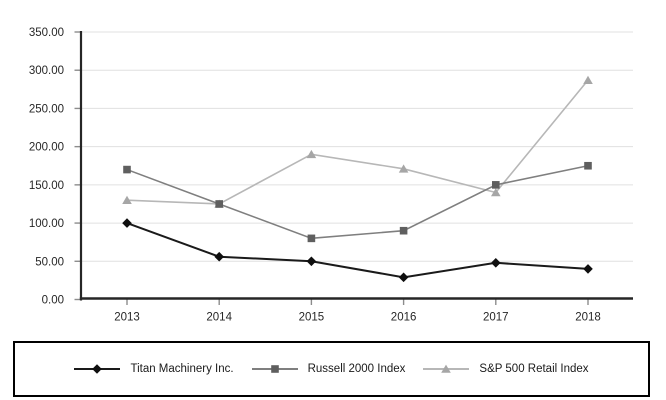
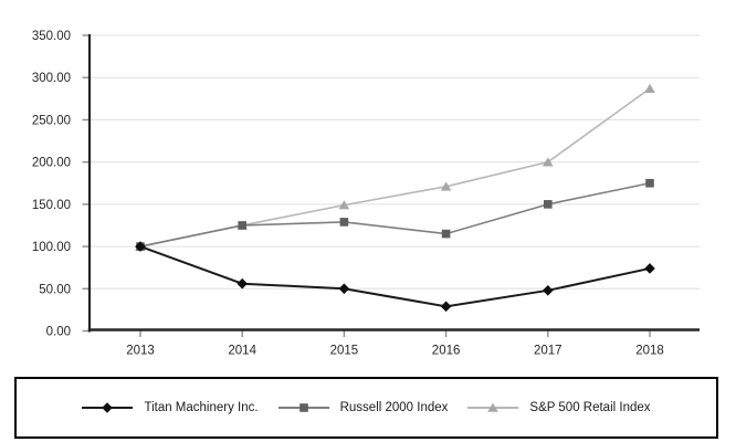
Russell 2000 Index/2013: 170 -> 100
S&P 500 Retail Index/2013: 130 -> 100
Russell 2000 Index/2015: 80 -> 130
S&P 500 Retail Index/2015: 190 -> 150
Russell 2000 Index/2016: 90 -> 120
S&P 500 Retail Index/2017: 140 -> 200
Titan Machinery Inc./2018: 40 -> 70
